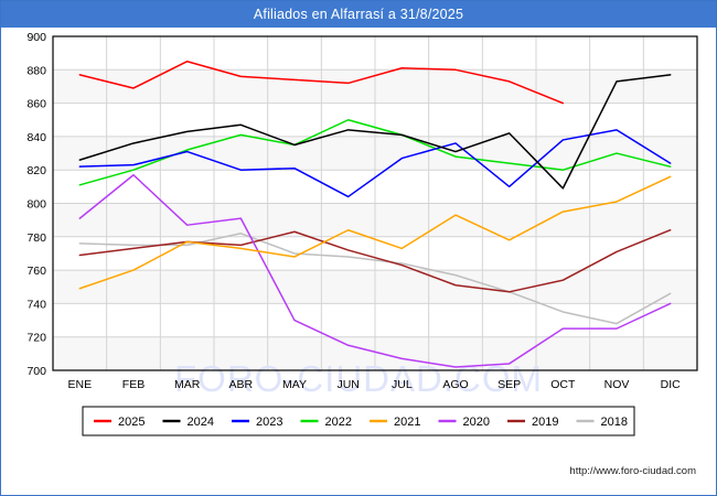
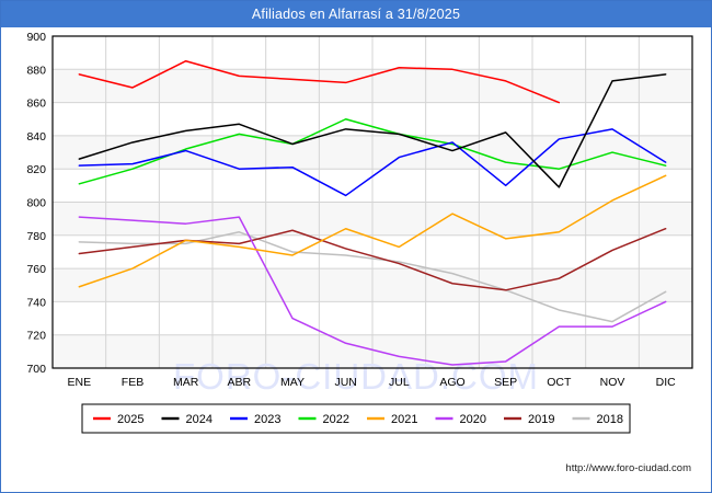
2020/FEB: 817 -> 789
2022/AGO: 828 -> 835
2021/OCT: 795 -> 782
